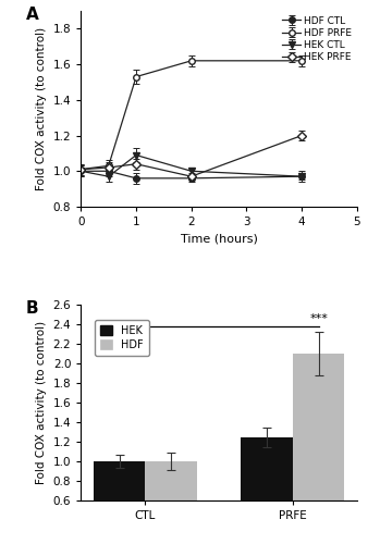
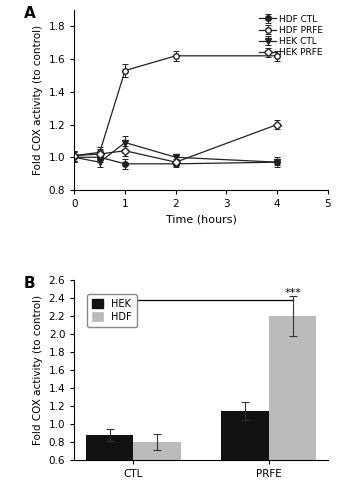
HEK/CTL: 1.00 -> 0.88
HDF/CTL: 1.0 -> 0.8
HEK/PRFE: 1.25 -> 1.14
HDF/PRFE: 2.1 -> 2.2
